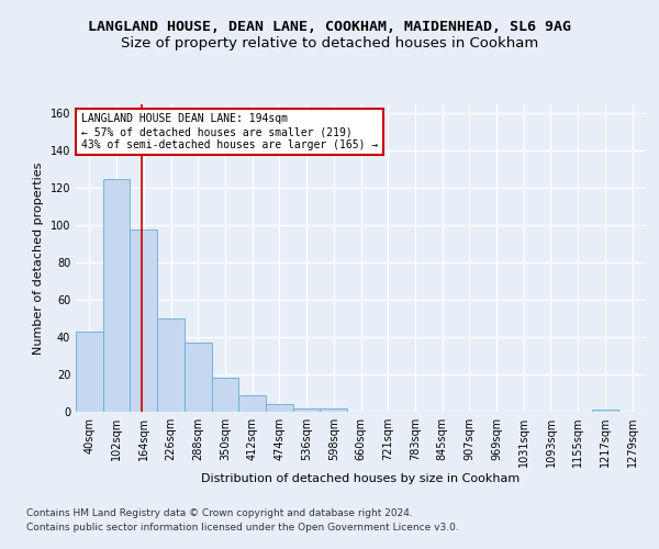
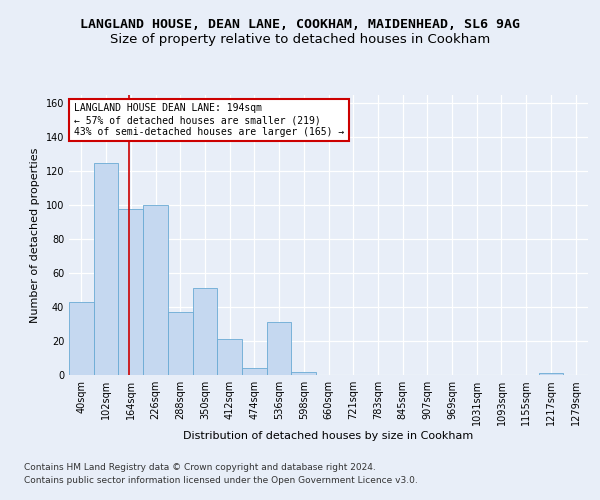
226sqm: 50 -> 100
350sqm: 18 -> 51
412sqm: 9 -> 21
536sqm: 2 -> 31
